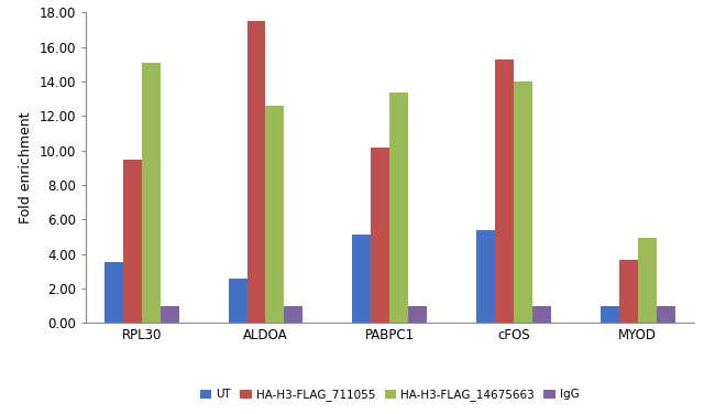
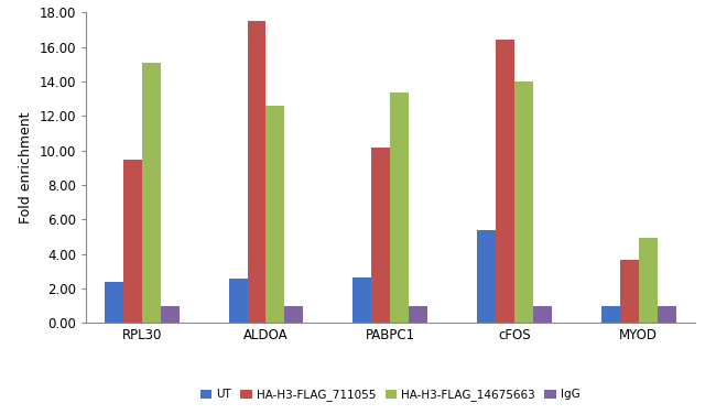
UT/RPL30: 3.5 -> 2.4
UT/PABPC1: 5.1 -> 2.6
HA-H3-FLAG_711055/cFOS: 15.3 -> 16.4
